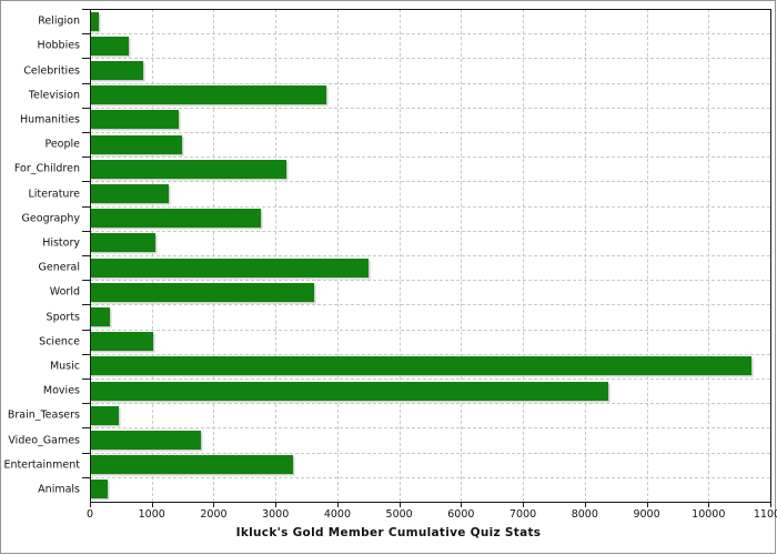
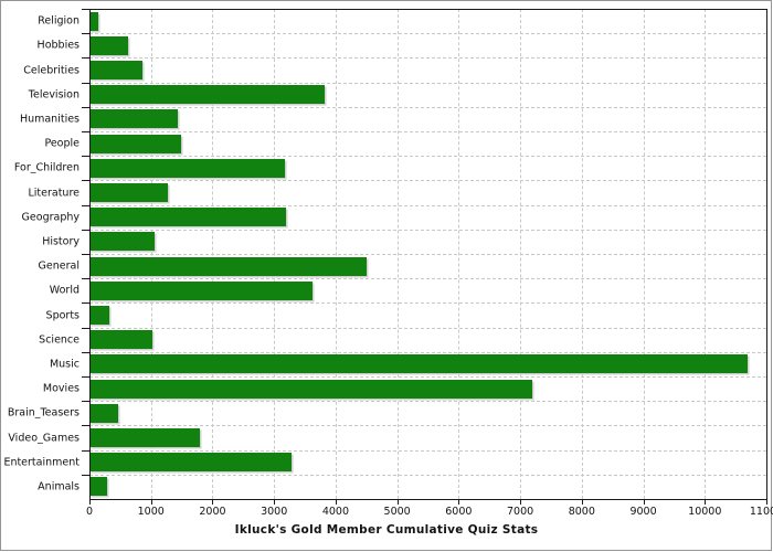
Geography: 2800 -> 3200
Movies: 8400 -> 7200
